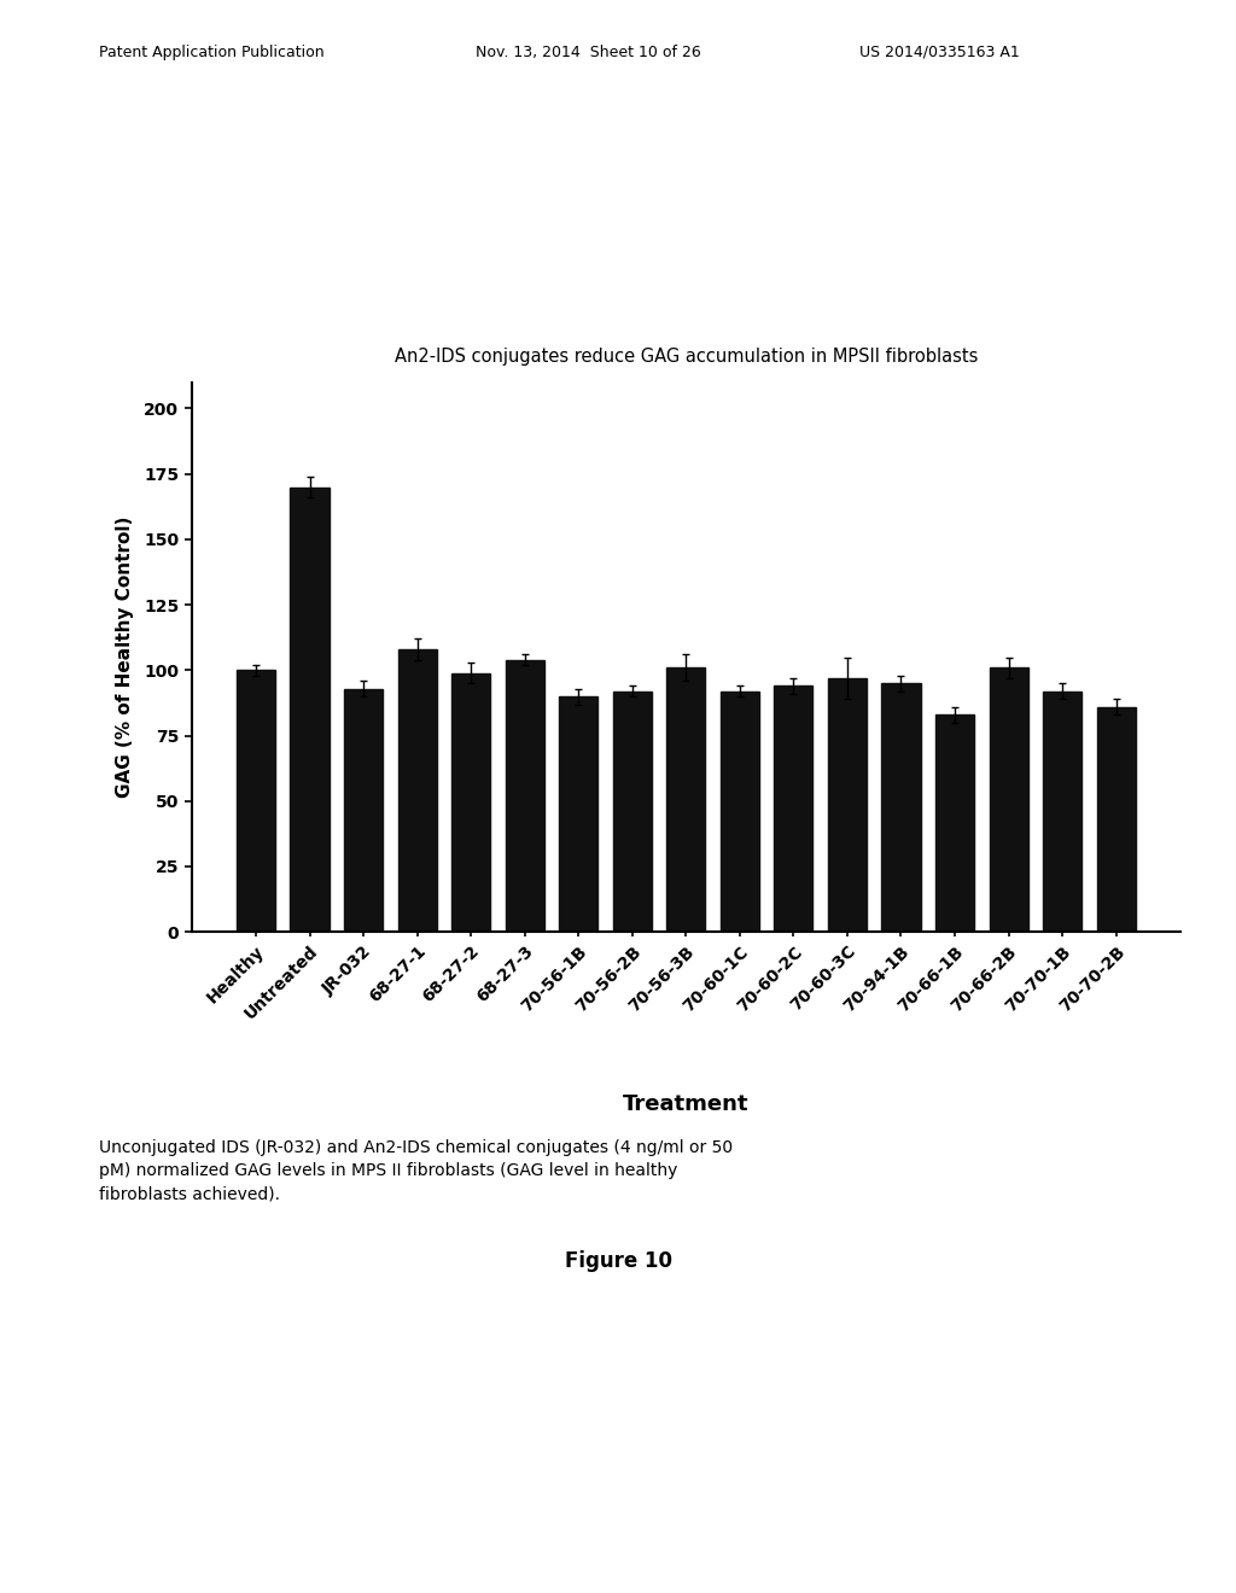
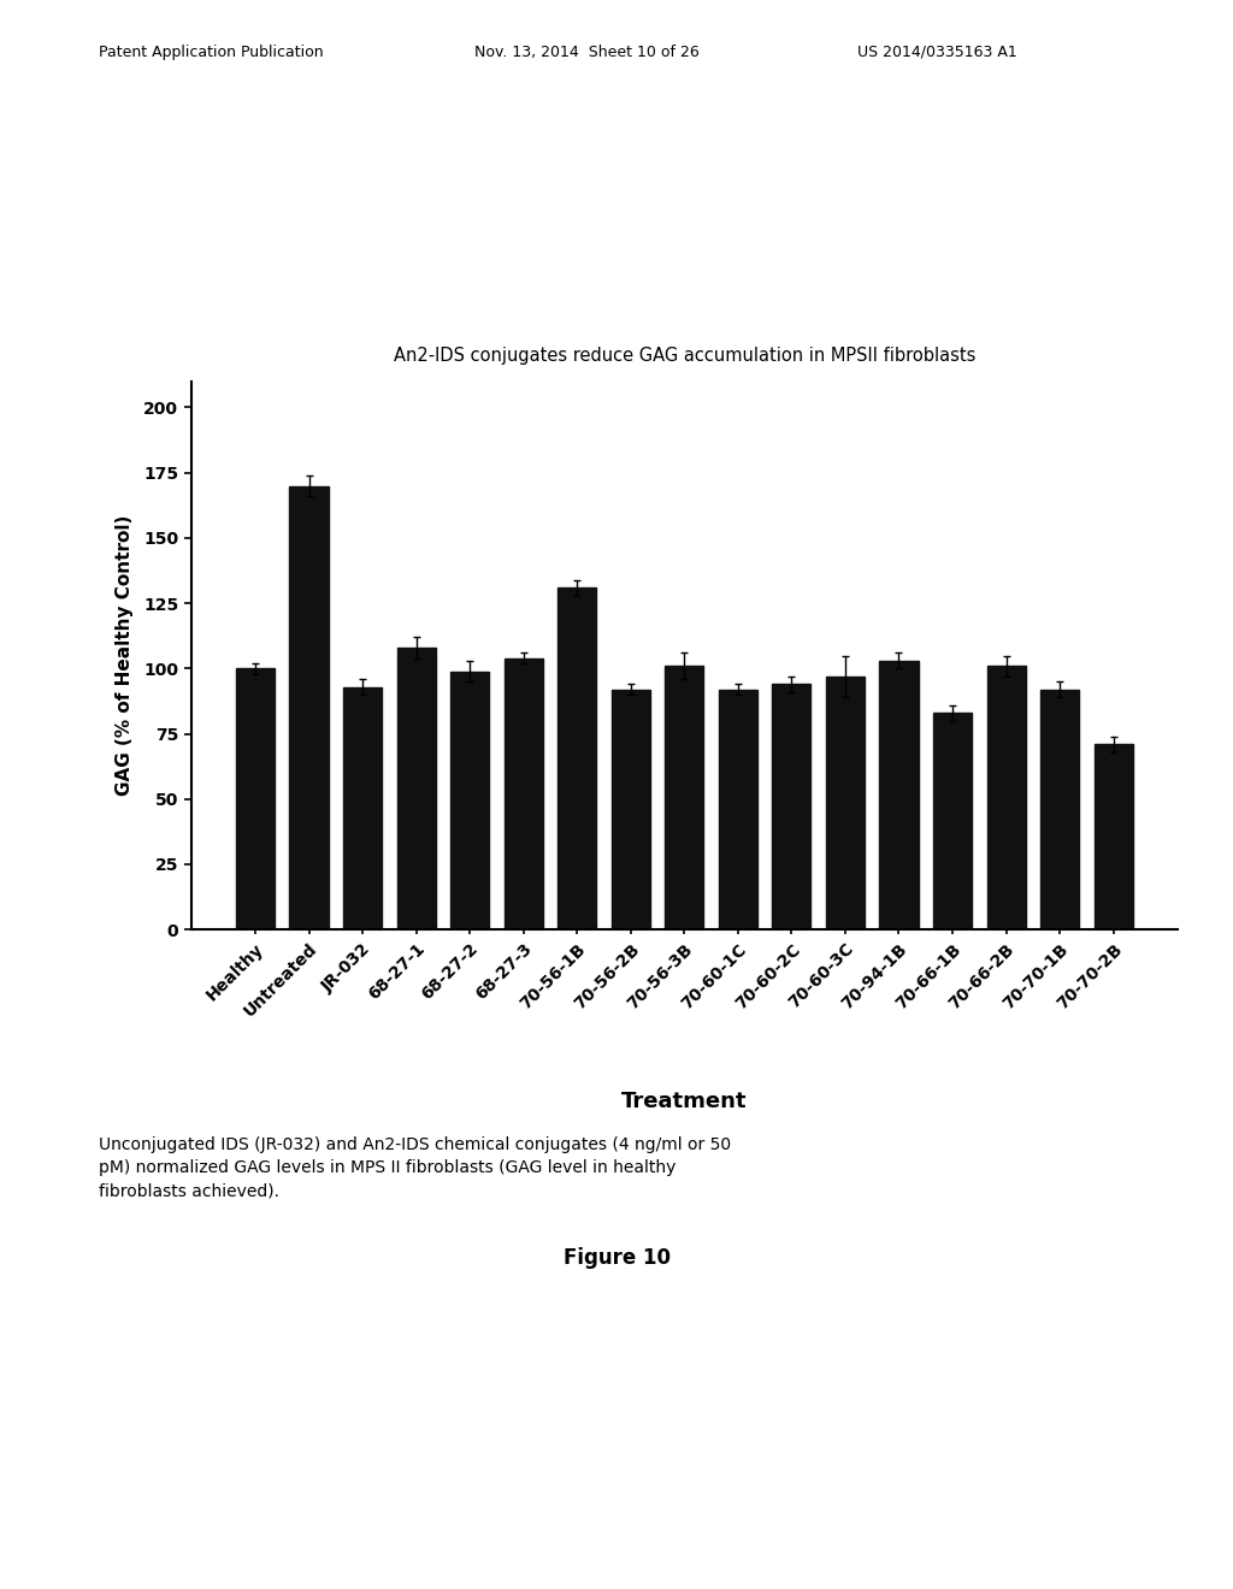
70-56-1B: 90 -> 131
70-94-1B: 95 -> 103
70-70-2B: 86 -> 71
